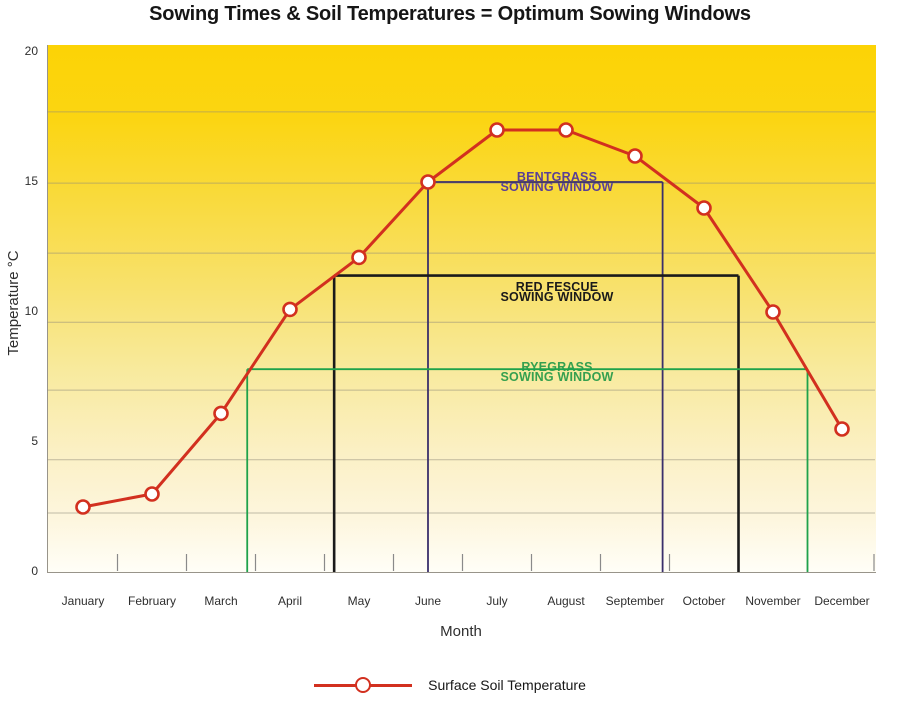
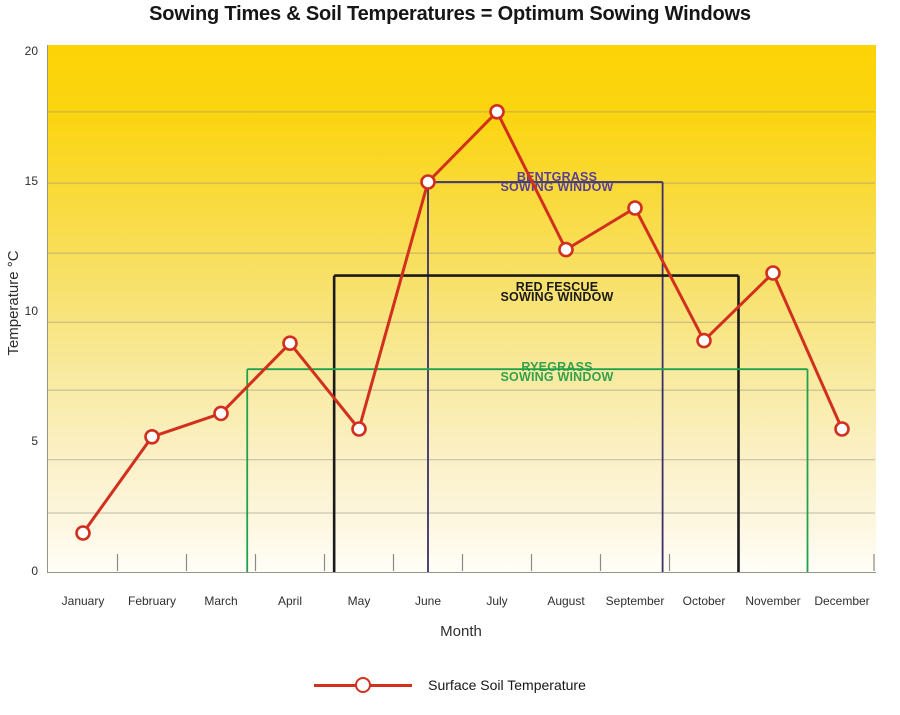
January: 2.5 -> 1.5
February: 3.0 -> 5.2
April: 10.1 -> 8.8
May: 12.1 -> 5.5
July: 17.0 -> 17.7
August: 17.0 -> 12.4
September: 16.0 -> 14.0
October: 14.0 -> 8.9
November: 10.0 -> 11.5
